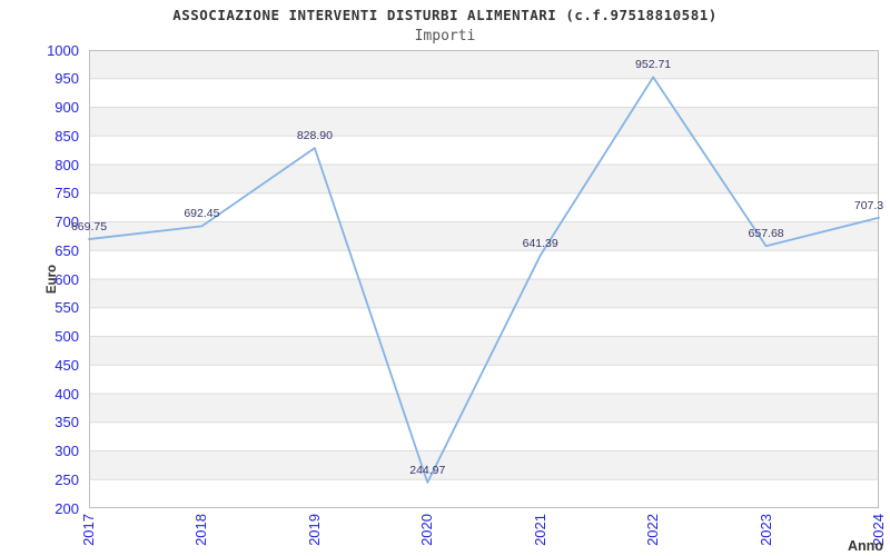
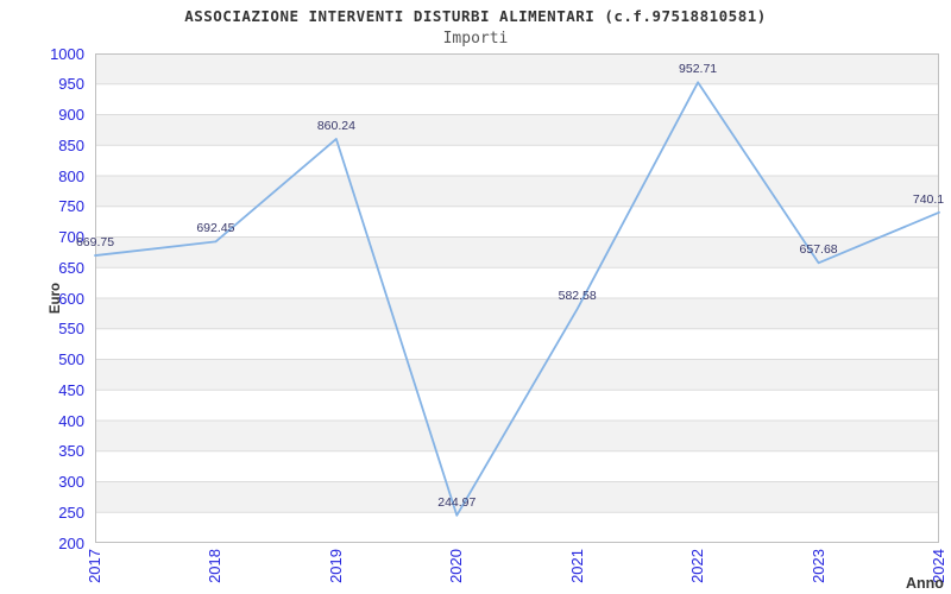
2019: 828.90 -> 860.24
2021: 641.39 -> 582.58
2024: 707.3 -> 740.1
